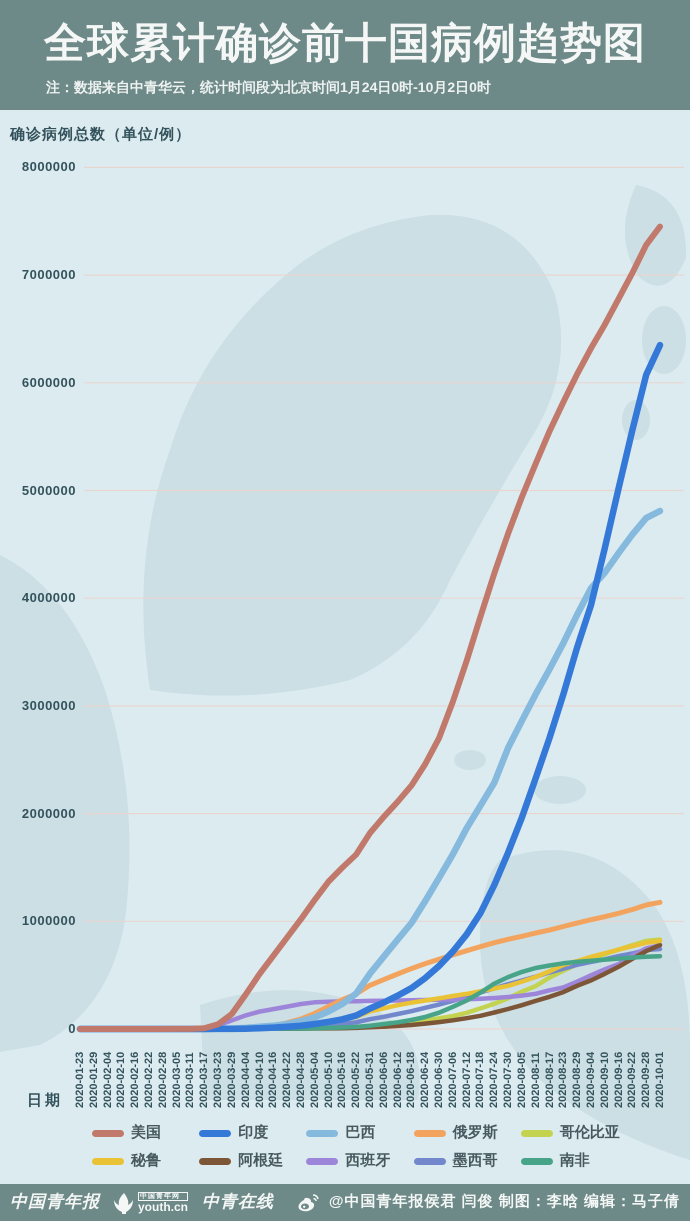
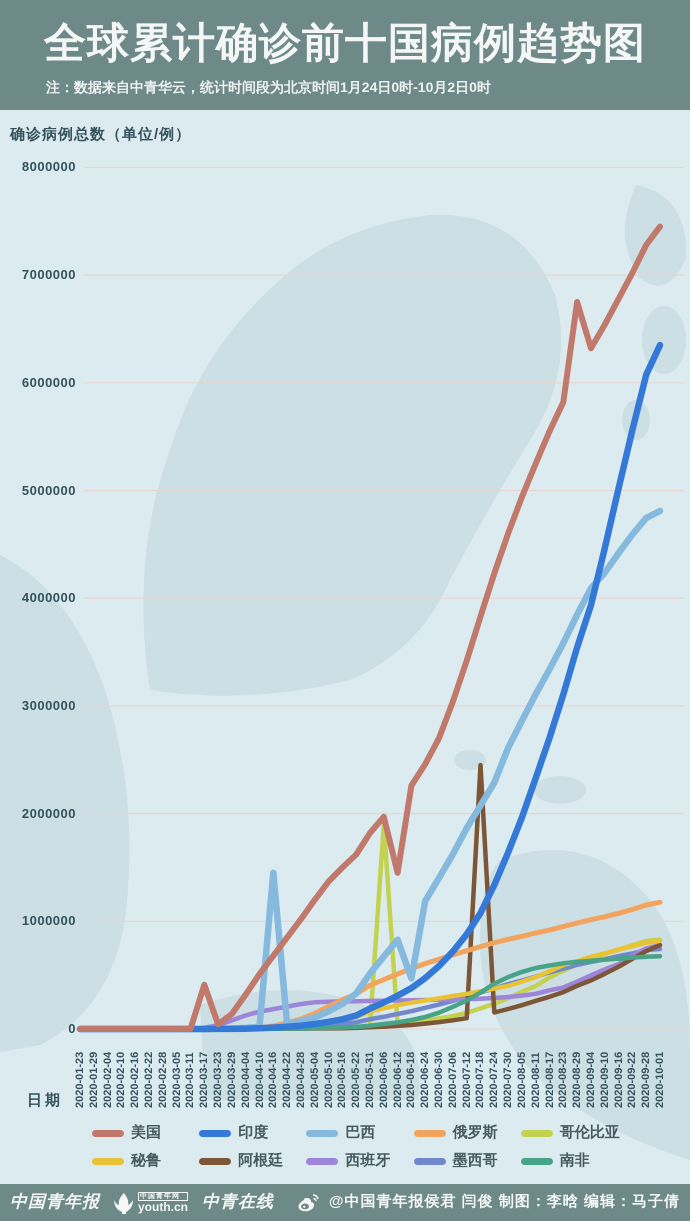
美国/2020-03-17: 10000 -> 410000
巴西/2020-04-16: 30000 -> 1450000
哥伦比亚/2020-06-06: 40000 -> 1900000
美国/2020-06-12: 2110000 -> 1450000
巴西/2020-06-18: 980000 -> 470000
阿根廷/2020-07-18: 120000 -> 2450000
美国/2020-08-29: 6080000 -> 6750000
